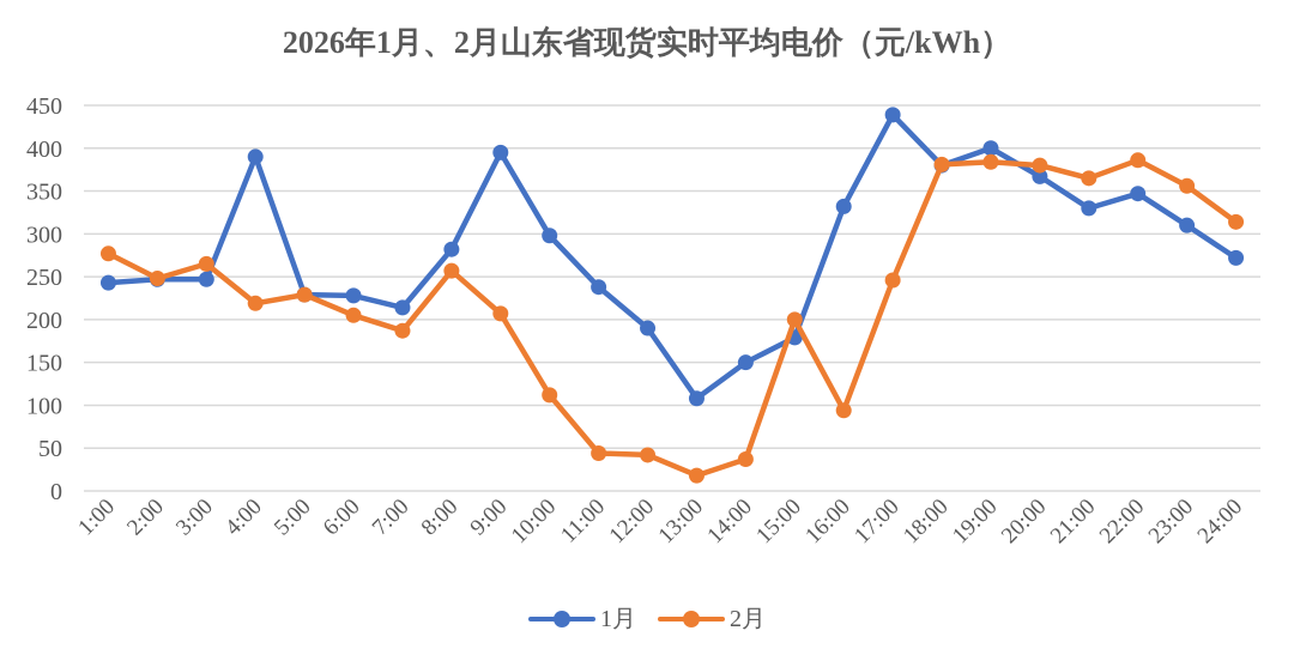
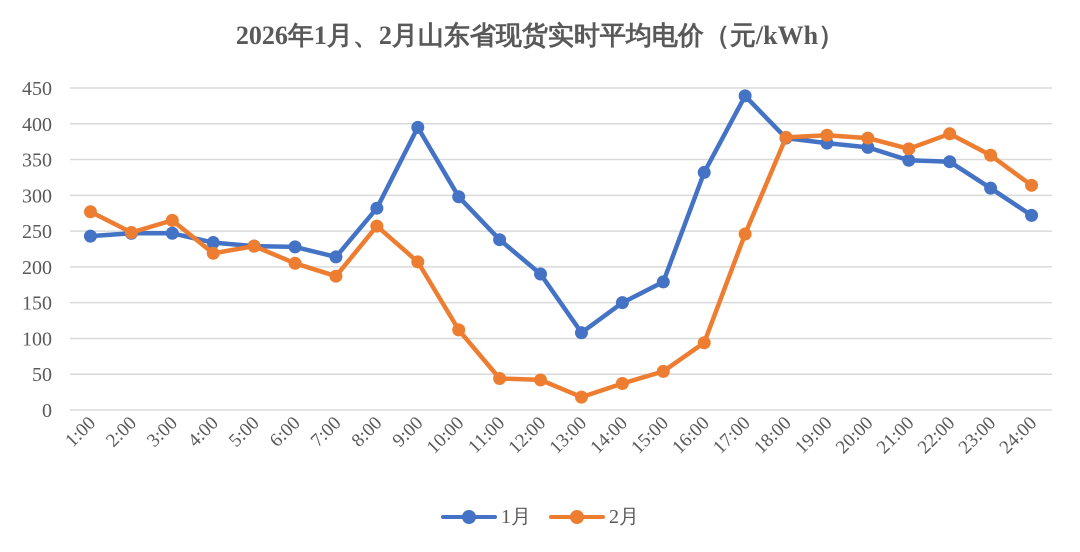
1月/4:00: 390 -> 230
2月/15:00: 200 -> 50
1月/19:00: 400 -> 370
1月/21:00: 330 -> 350
